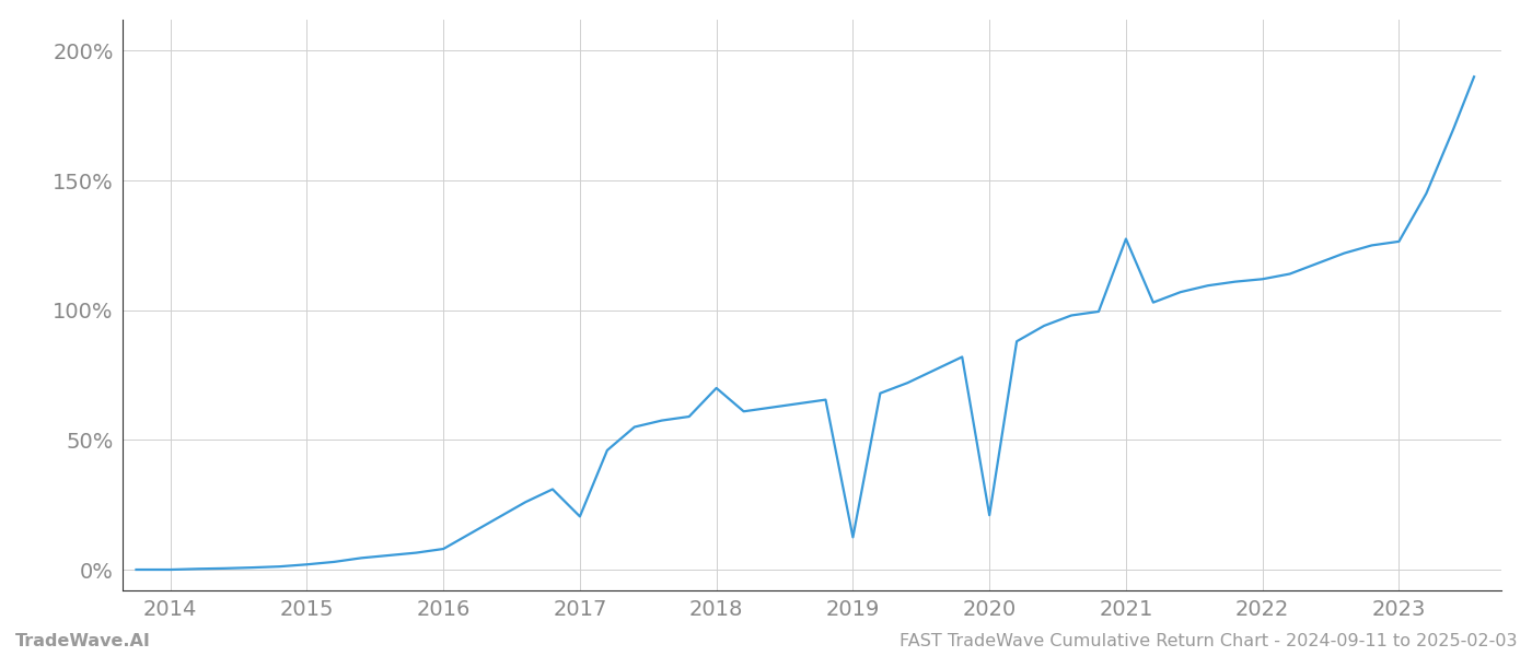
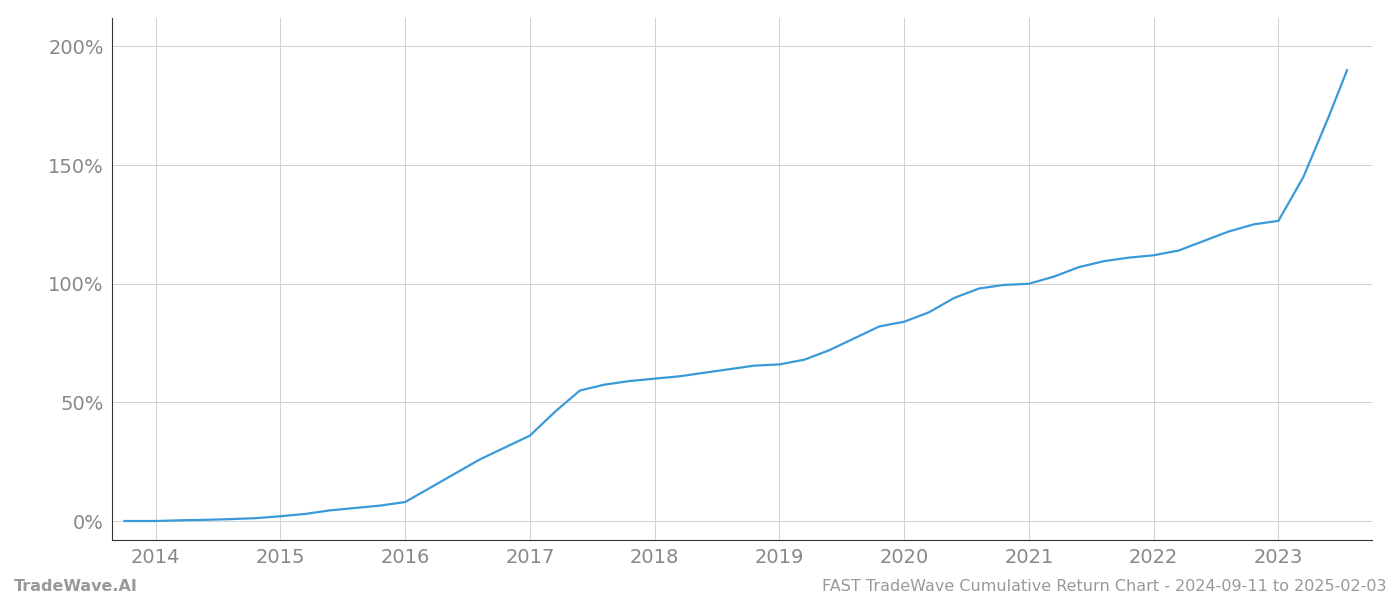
2017: 20.5% -> 36.0%
2018: 70.0% -> 60.0%
2019: 12.5% -> 66.0%
2020: 21.0% -> 84.0%
2021: 127.5% -> 100.0%
